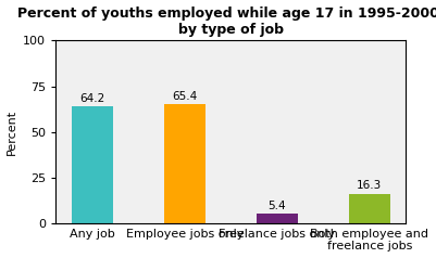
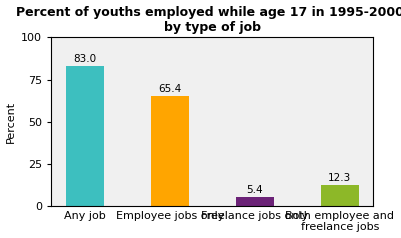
Any job: 64.2 -> 83.0
Both employee and freelance jobs: 16.3 -> 12.3
